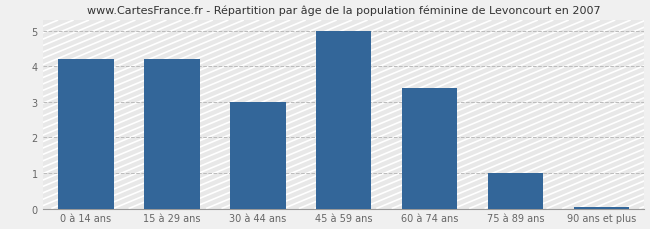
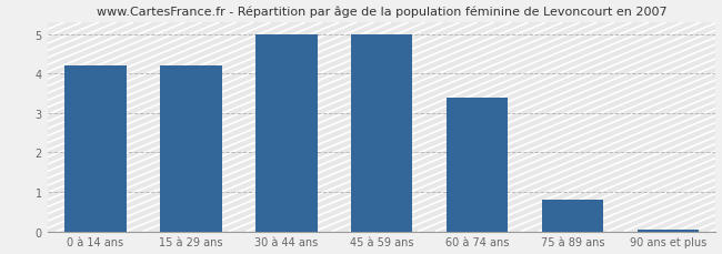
30 à 44 ans: 3.00 -> 5.00
75 à 89 ans: 1.00 -> 0.80
